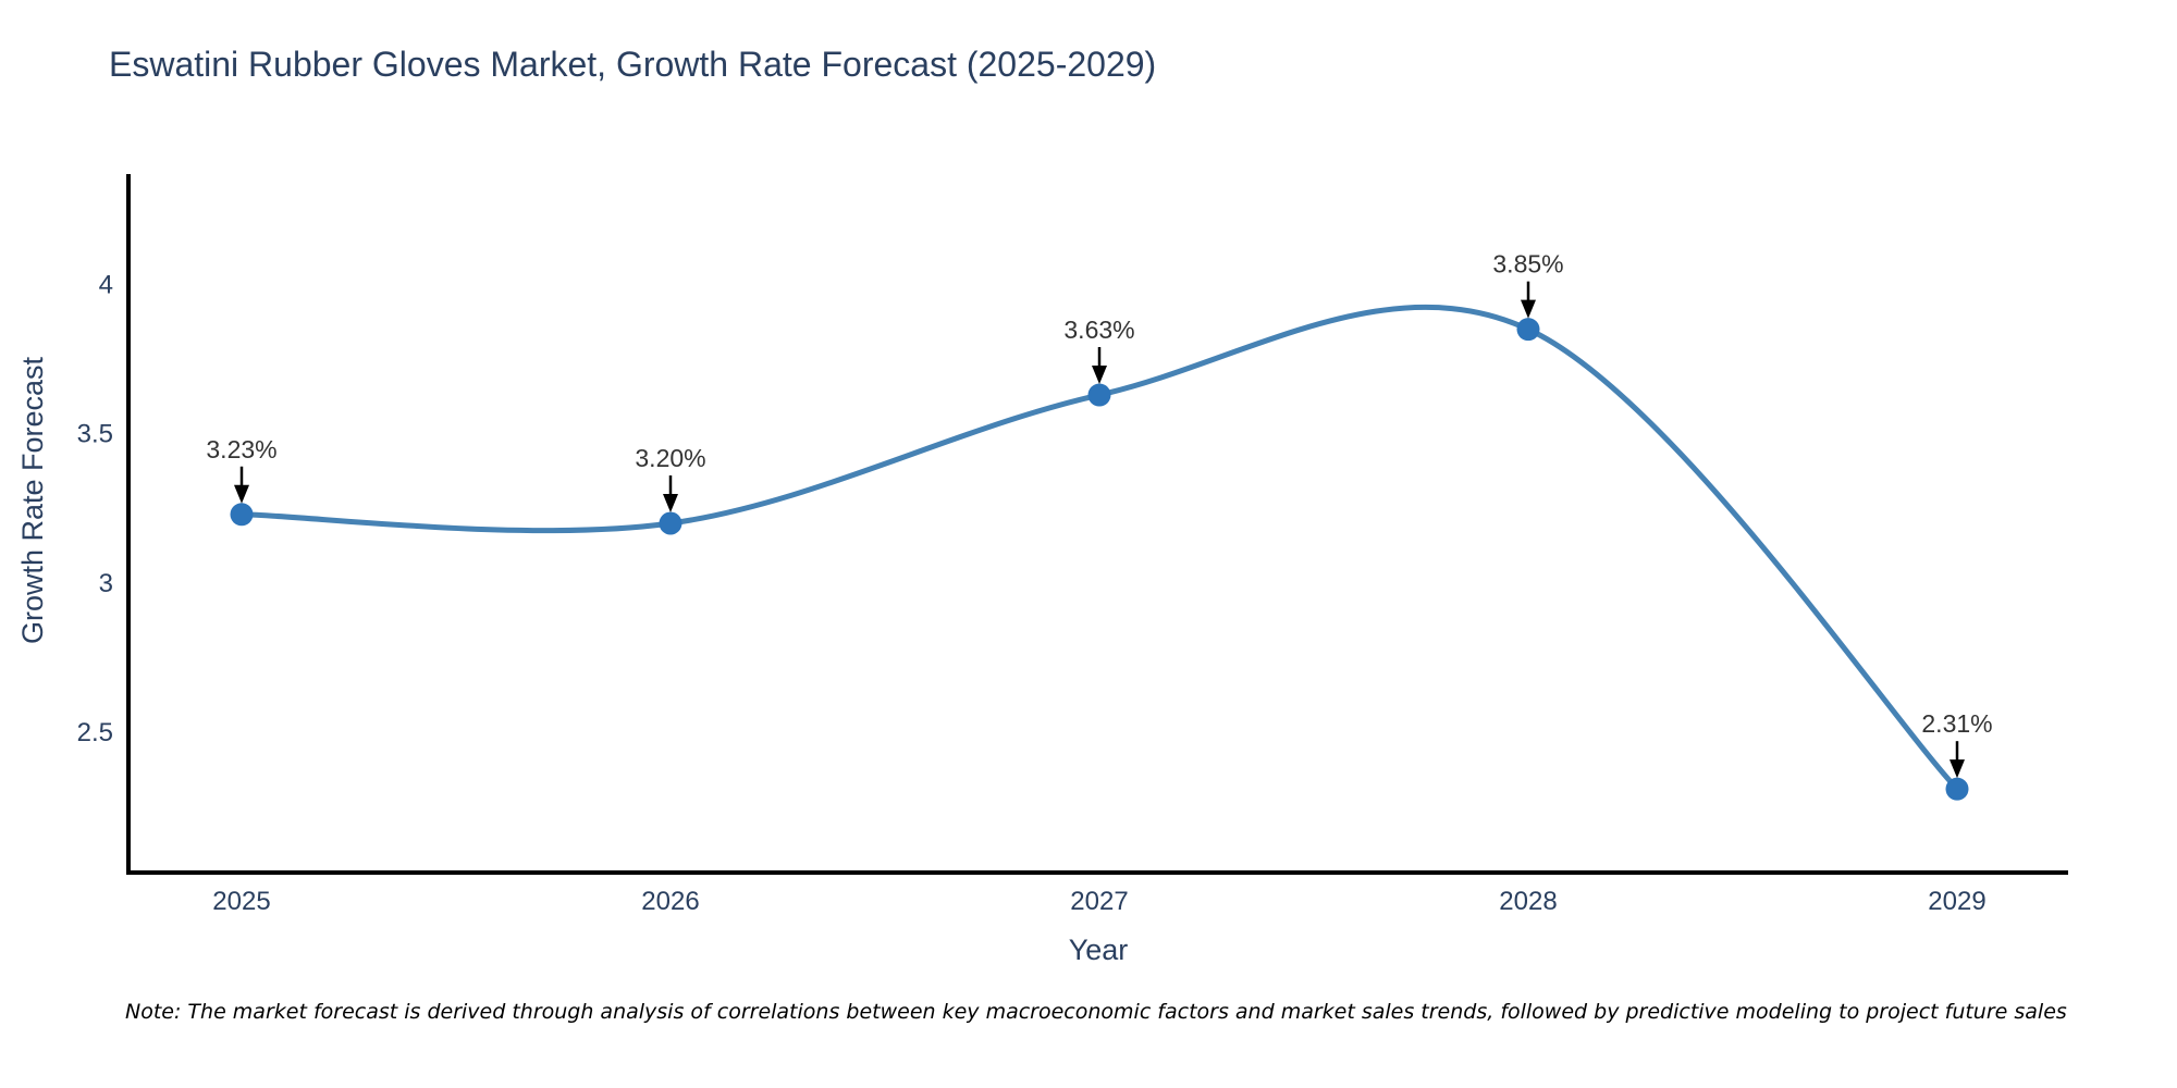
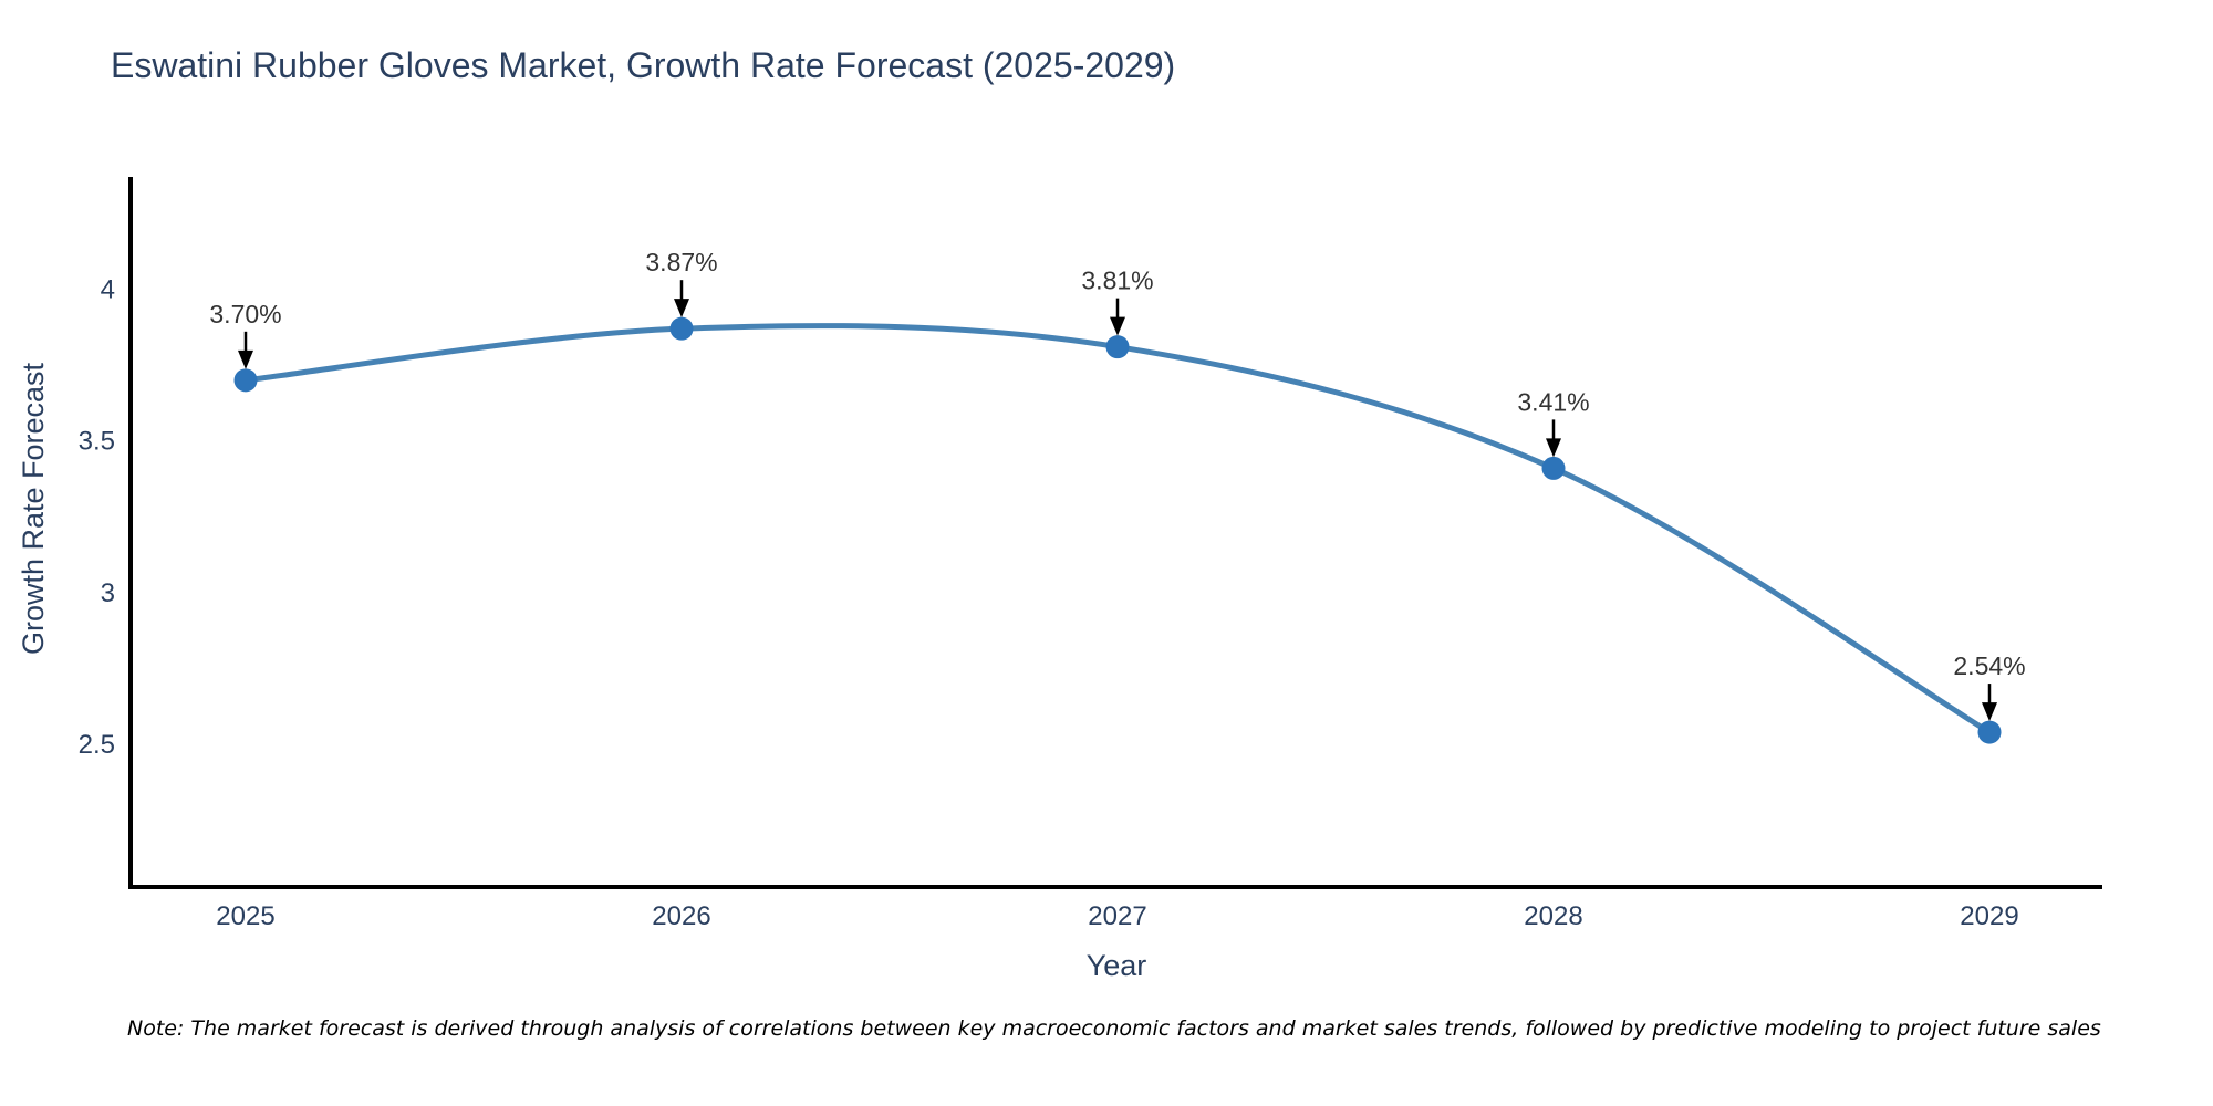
2025: 3.23% -> 3.70%
2026: 3.20% -> 3.87%
2027: 3.63% -> 3.81%
2028: 3.85% -> 3.41%
2029: 2.31% -> 2.54%
